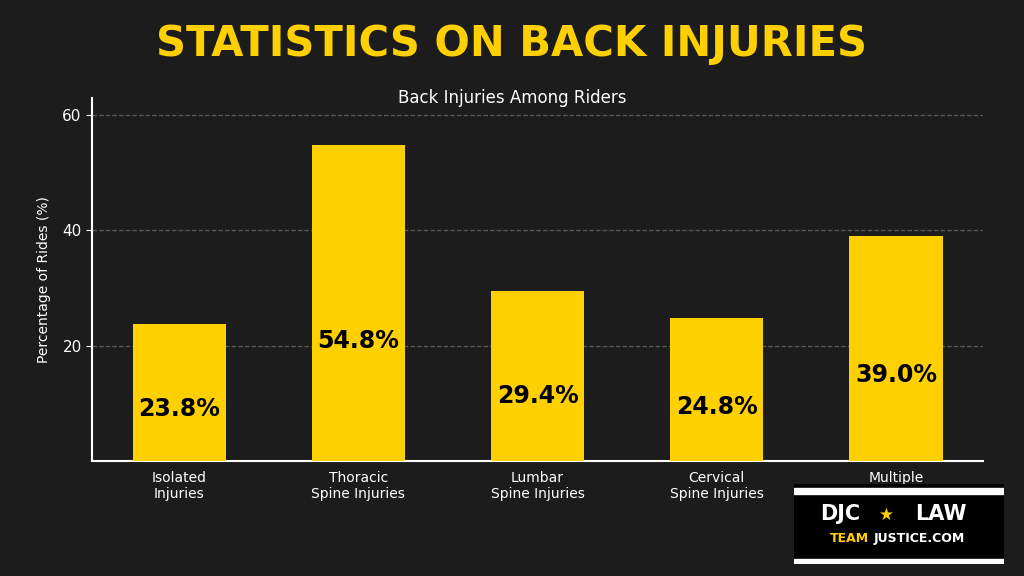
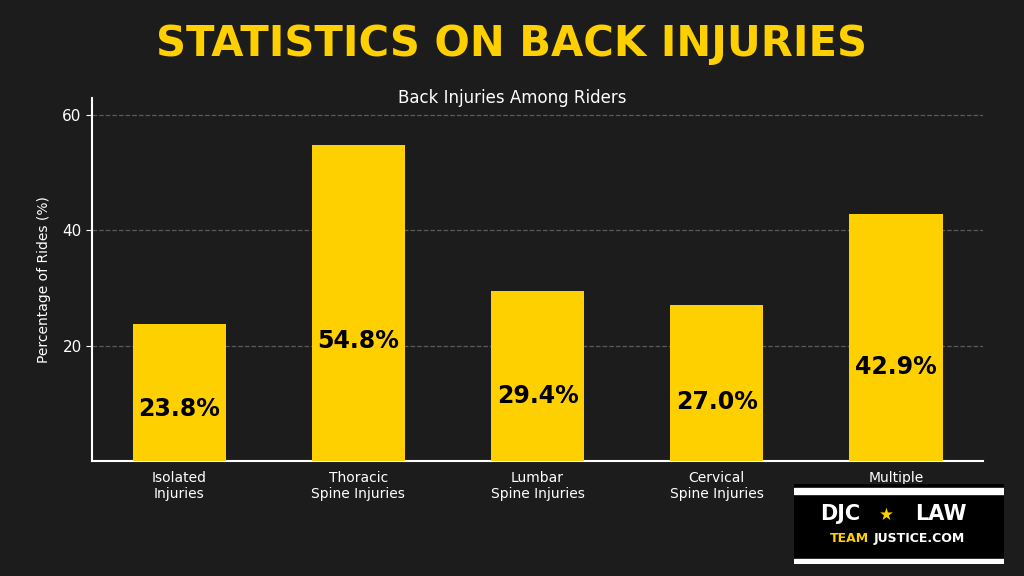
Cervical Spine Injuries: 24.8% -> 27.0%
Multiple Injuries: 39.0% -> 42.9%
